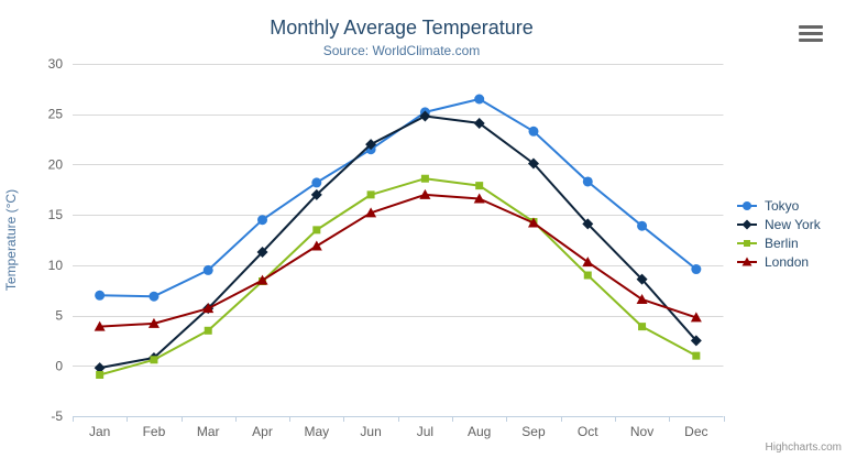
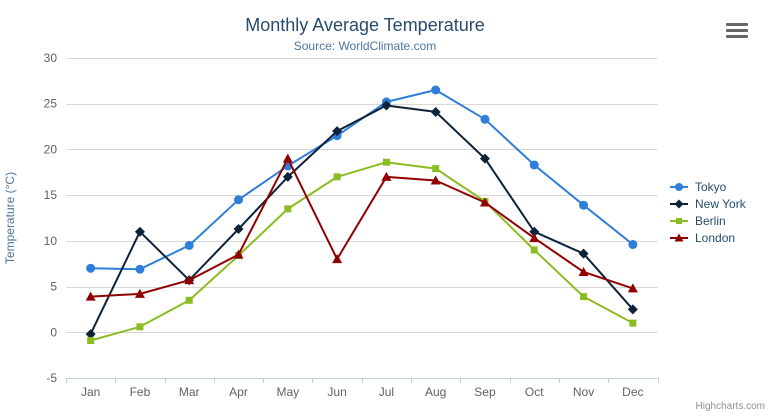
New York/Feb: 1 -> 11
London/May: 12 -> 19
London/Jun: 15 -> 8
New York/Sep: 20 -> 19
New York/Oct: 14 -> 11
